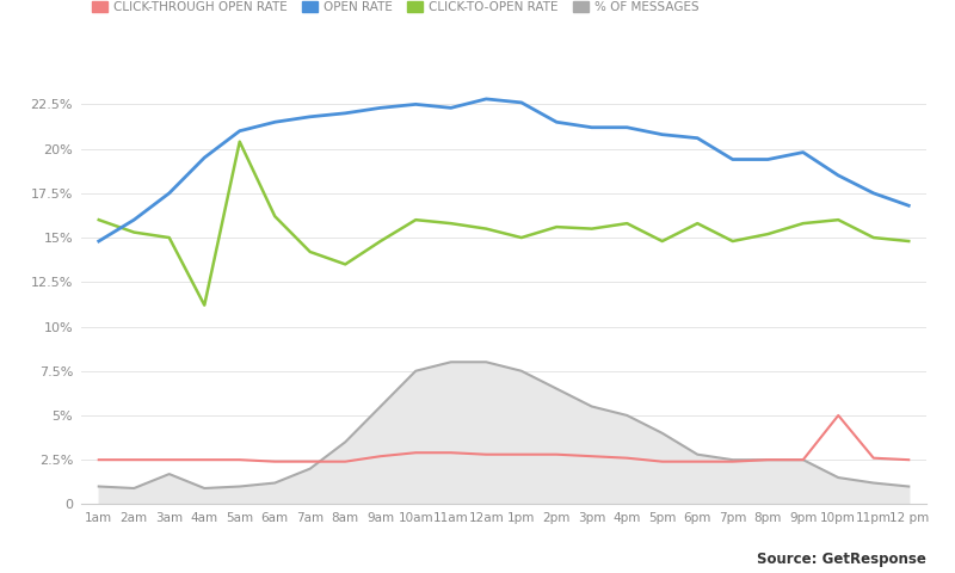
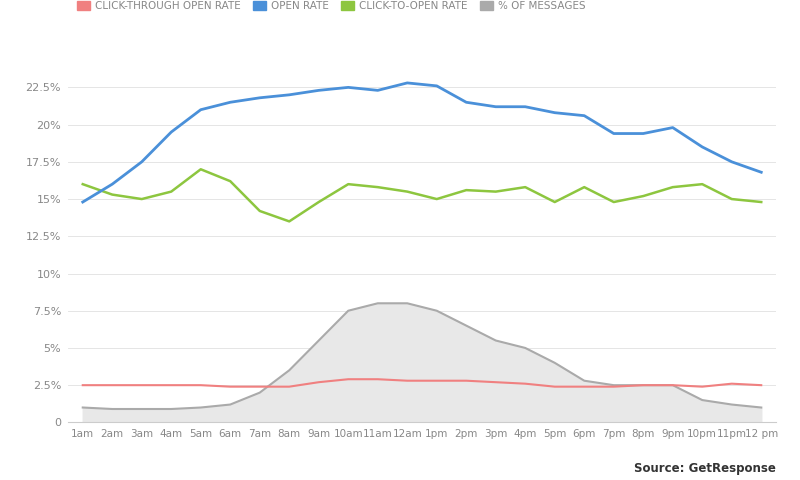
% OF MESSAGES/3am: 1.7% -> 0.9%
CLICK-TO-OPEN RATE/4am: 11.2% -> 15.5%
CLICK-TO-OPEN RATE/5am: 20.4% -> 17.0%
CLICK-THROUGH OPEN RATE/10pm: 5.0% -> 2.4%
